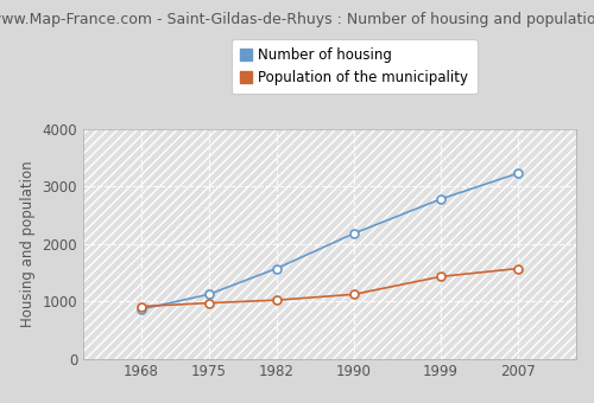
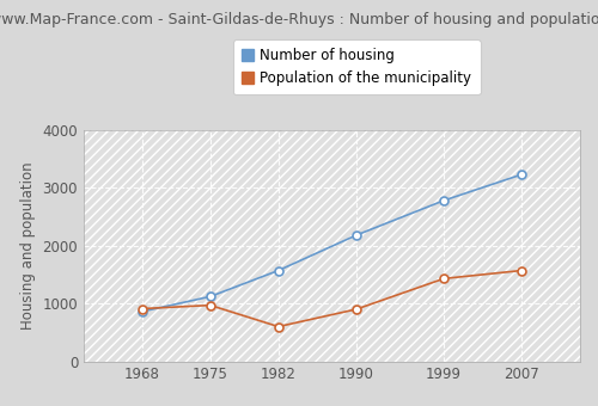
Population of the municipality/1982: 1020 -> 600
Population of the municipality/1990: 1120 -> 900
